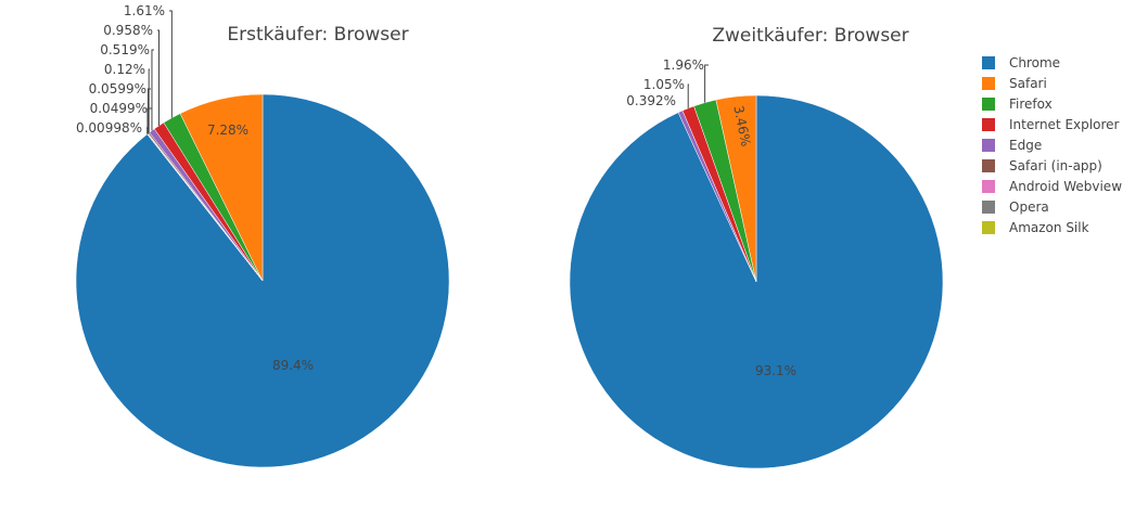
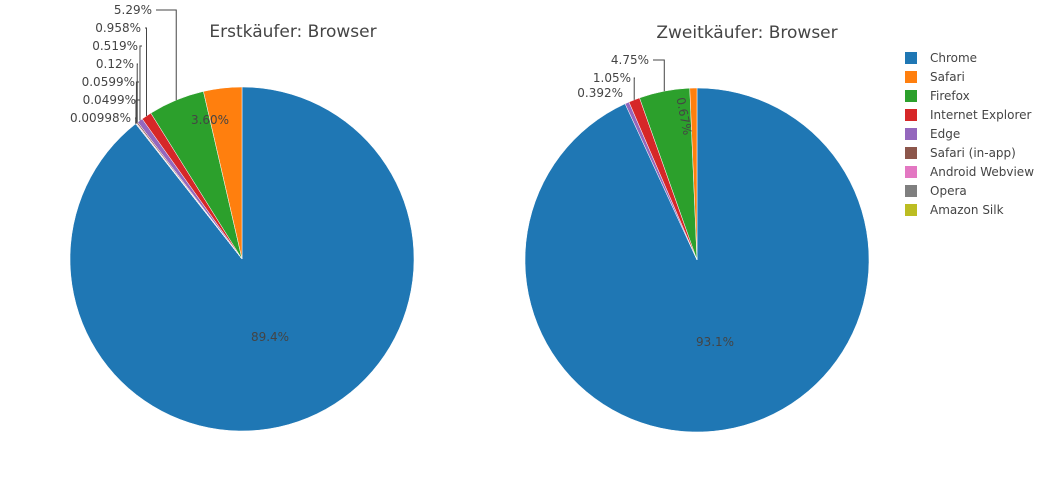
Erstkäufer: Browser/Safari: 7.28% -> 3.60%
Erstkäufer: Browser/Firefox: 1.61% -> 5.29%
Zweitkäufer: Browser/Safari: 3.46% -> 0.67%
Zweitkäufer: Browser/Firefox: 1.96% -> 4.75%
